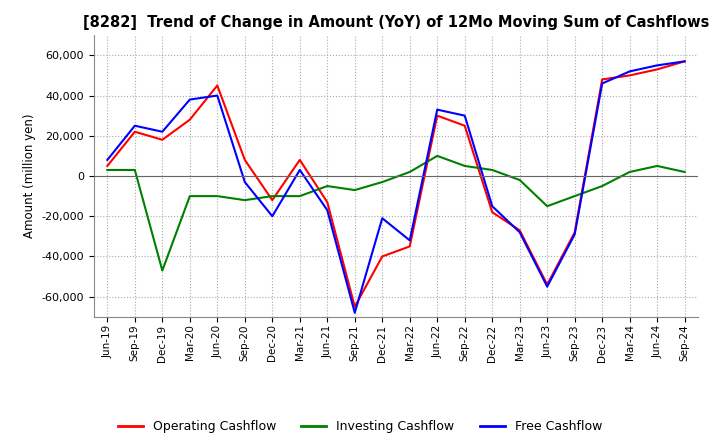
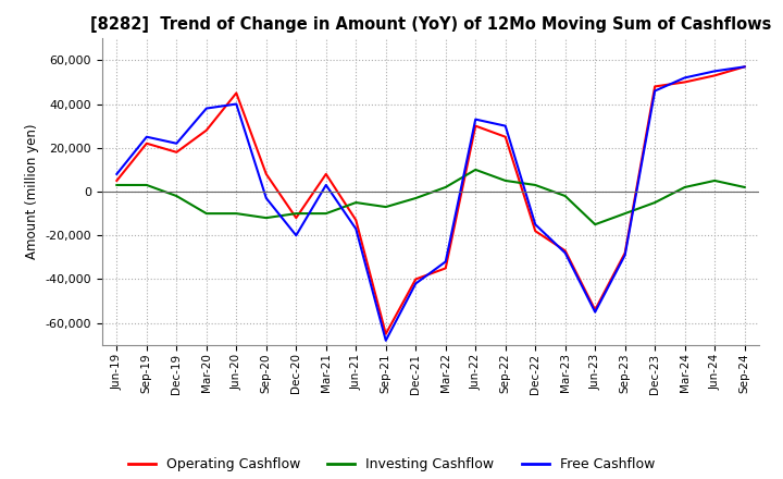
Investing Cashflow/Dec-19: -47,000 -> -2,000
Free Cashflow/Dec-21: -21,000 -> -42,000
